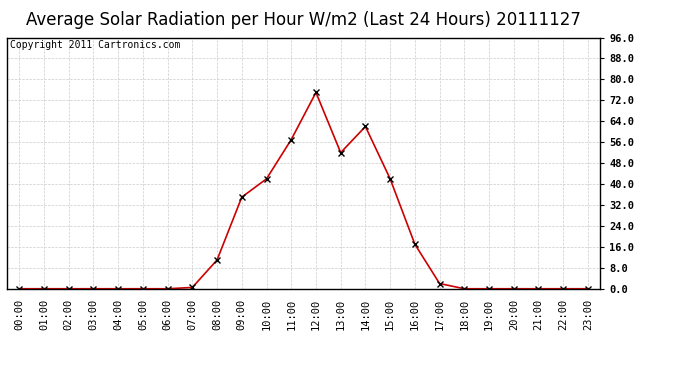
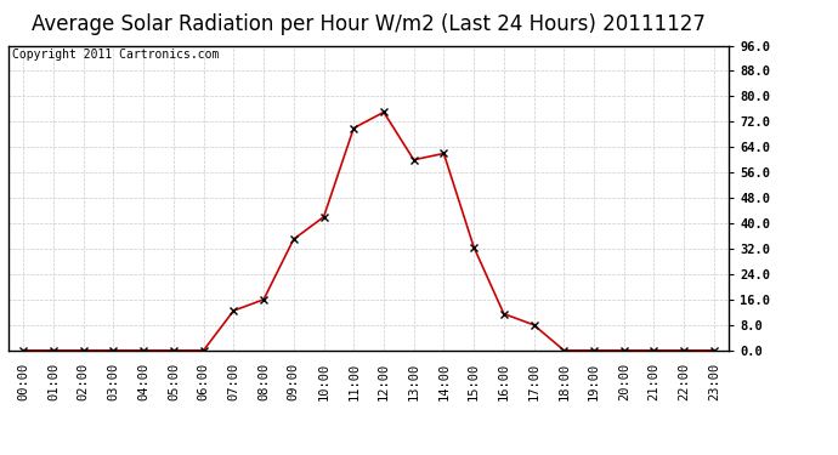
07:00: 0.5 -> 12.5
08:00: 11.0 -> 16.0
11:00: 57.0 -> 70.0
13:00: 52.0 -> 60.0
15:00: 42.0 -> 32.5
16:00: 17.0 -> 11.5
17:00: 2.0 -> 8.0
